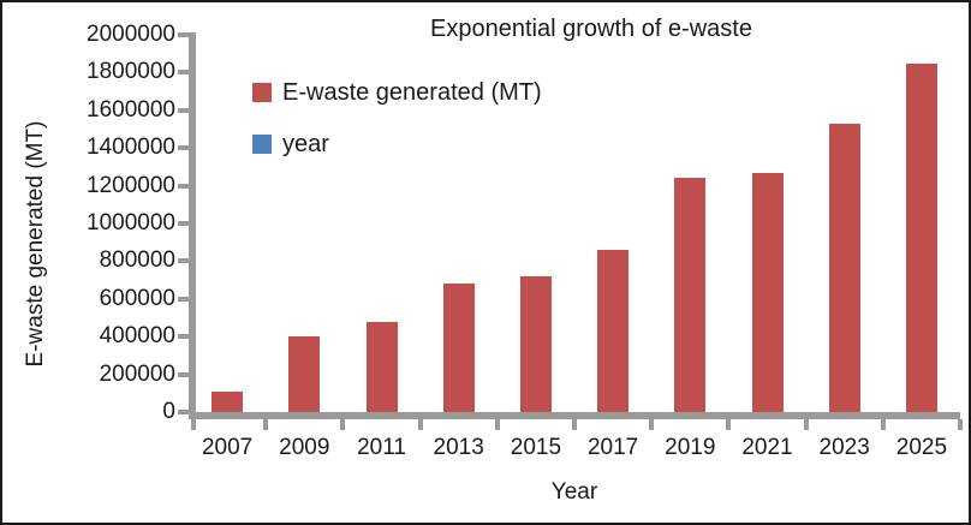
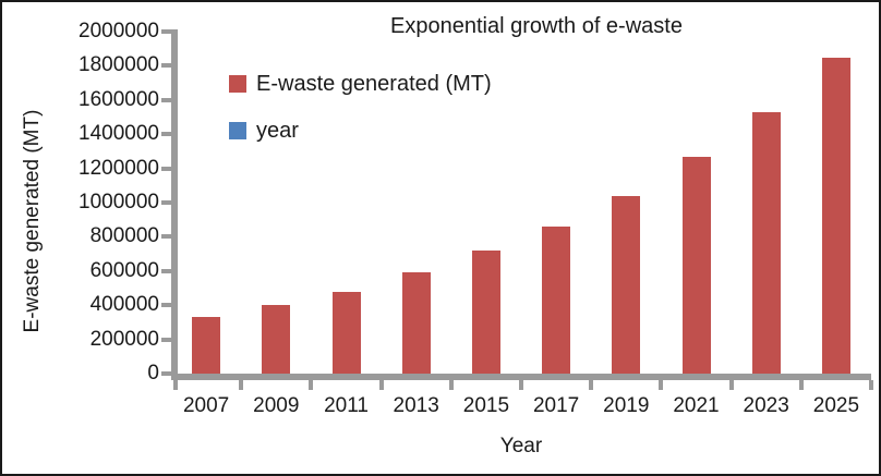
2007: 110000 -> 330000
2013: 680000 -> 590000
2019: 1240000 -> 1040000
